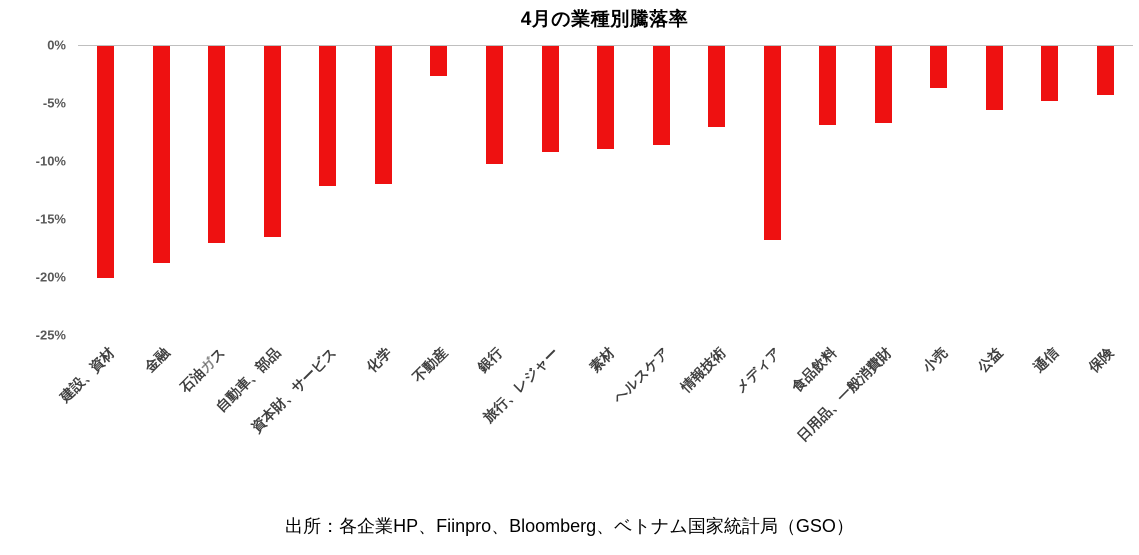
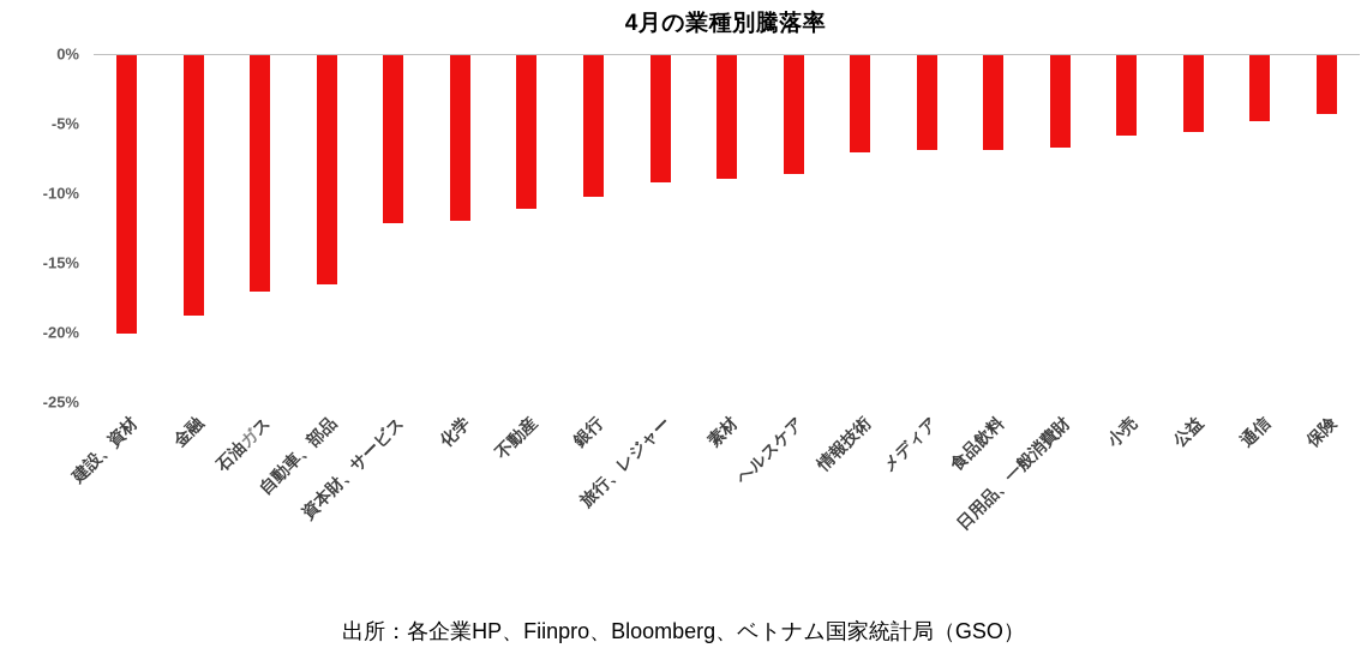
不動産: -2.6% -> -11.0%
メディア: -16.7% -> -6.8%
小売: -3.6% -> -5.8%
